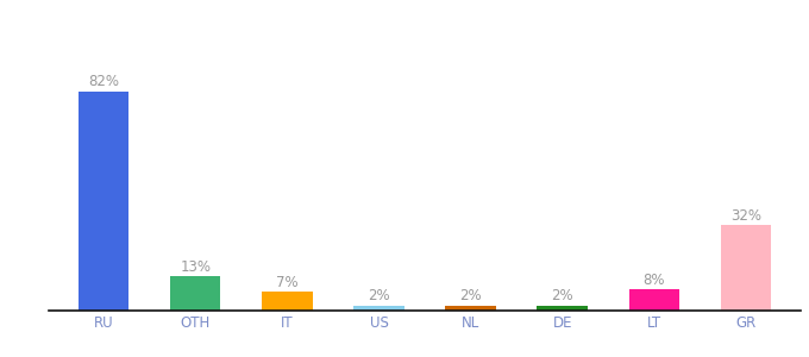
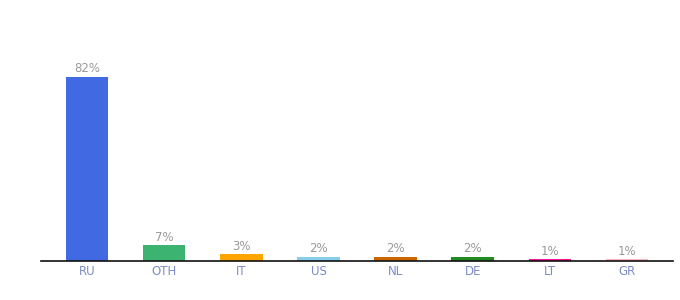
OTH: 13% -> 7%
IT: 7% -> 3%
LT: 8% -> 1%
GR: 32% -> 1%
